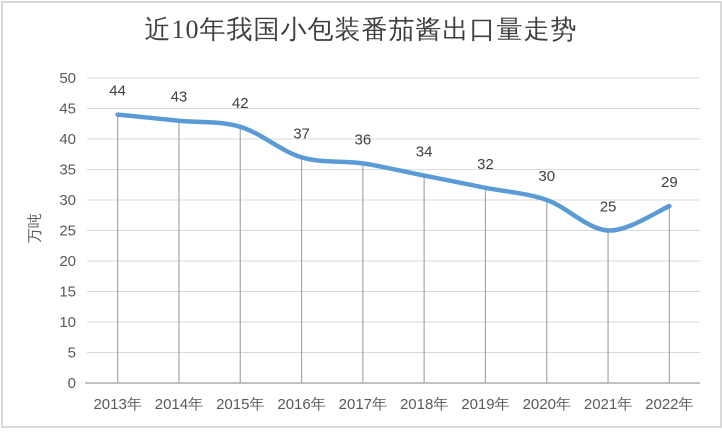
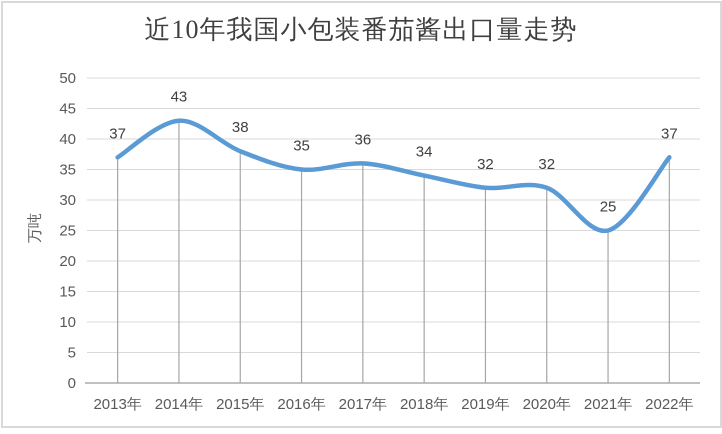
2013年: 44 -> 37
2015年: 42 -> 38
2016年: 37 -> 35
2020年: 30 -> 32
2022年: 29 -> 37
